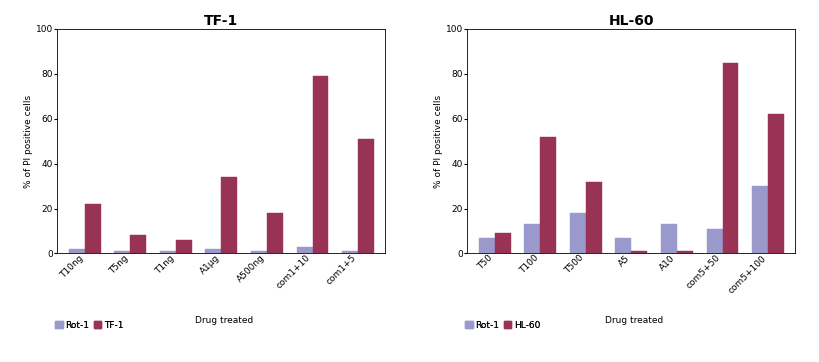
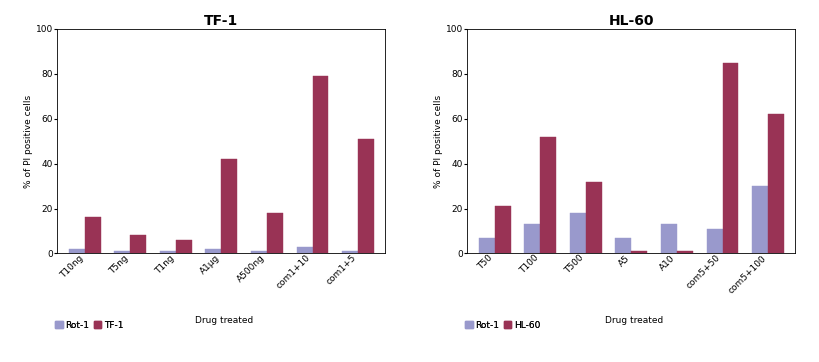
TF-1/TF-1/T10ng: 22 -> 16
TF-1/TF-1/A1μg: 34 -> 42
HL-60/HL-60/T50: 9 -> 21
